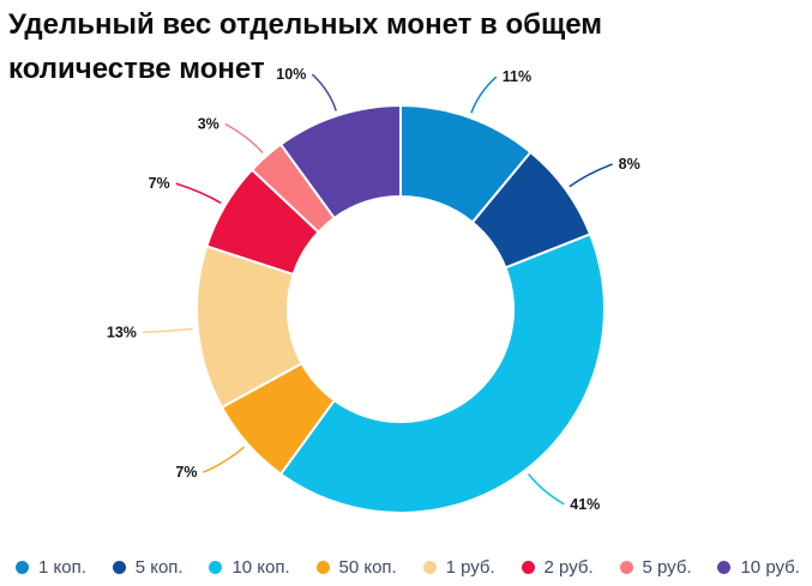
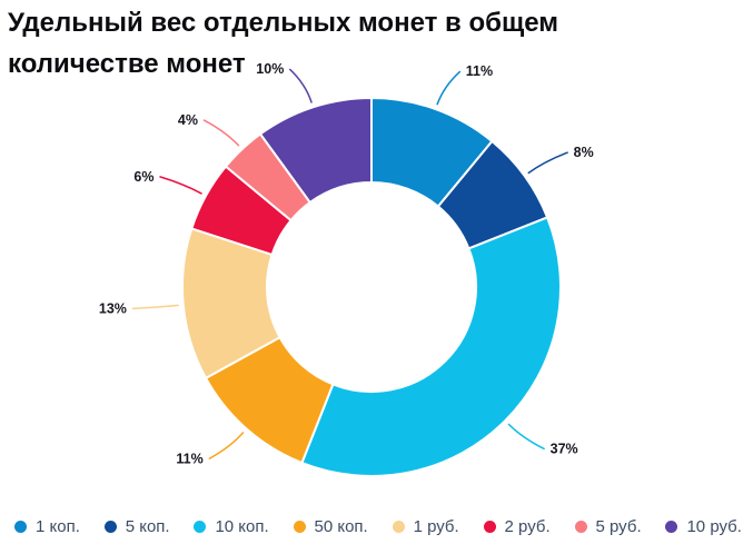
10 коп.: 41% -> 37%
50 коп.: 7% -> 11%
2 руб.: 7% -> 6%
5 руб.: 3% -> 4%
